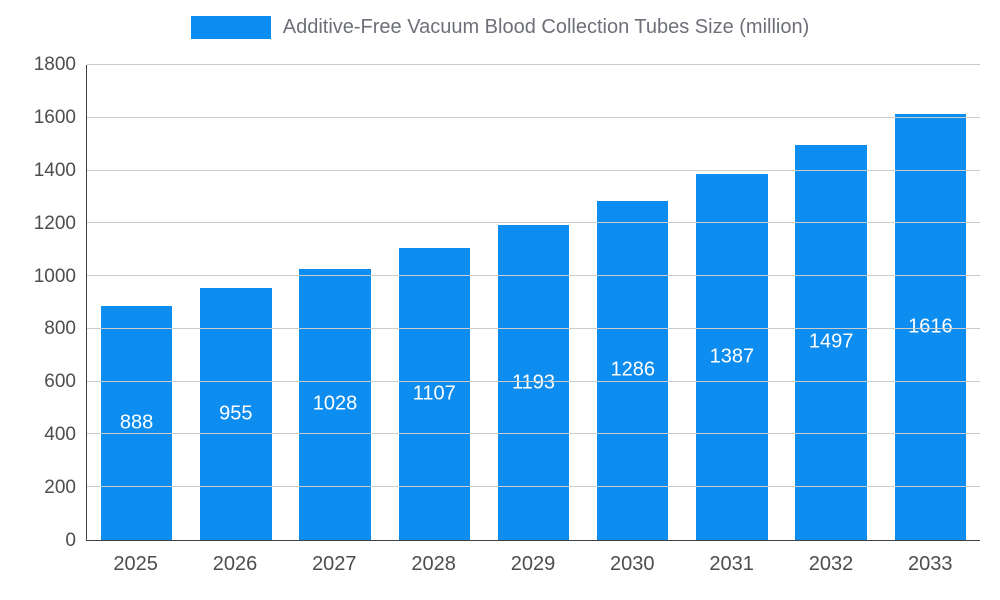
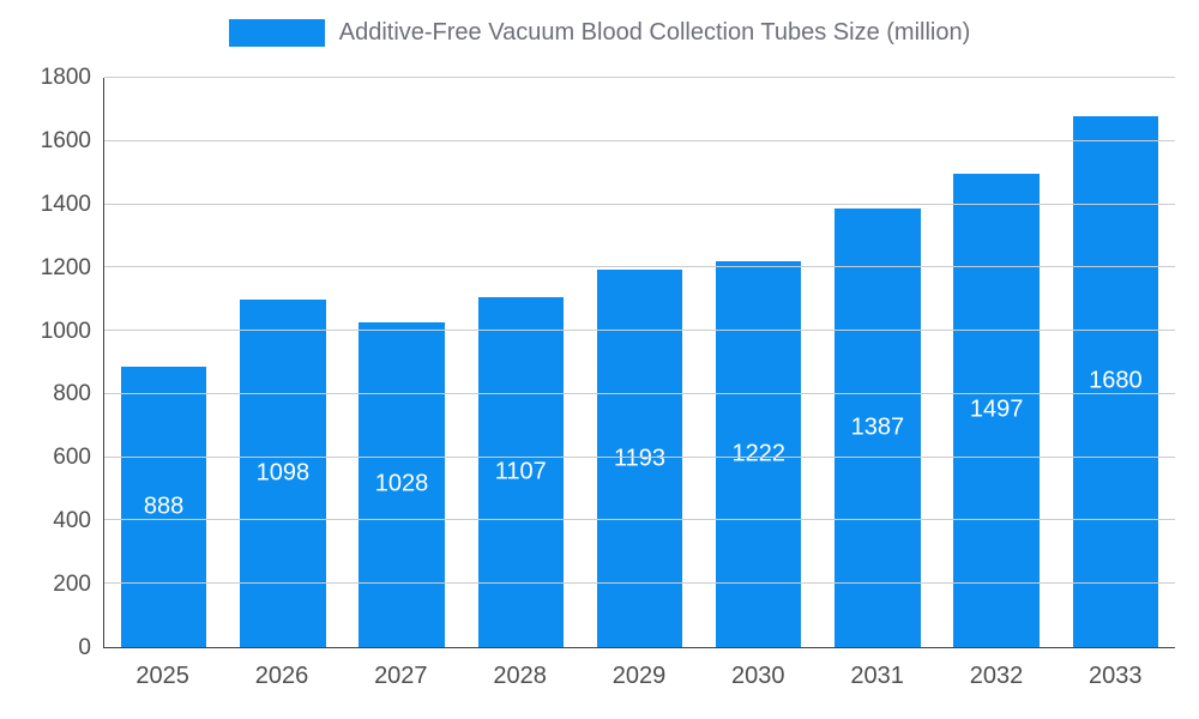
2026: 955 -> 1098
2030: 1286 -> 1222
2033: 1616 -> 1680
